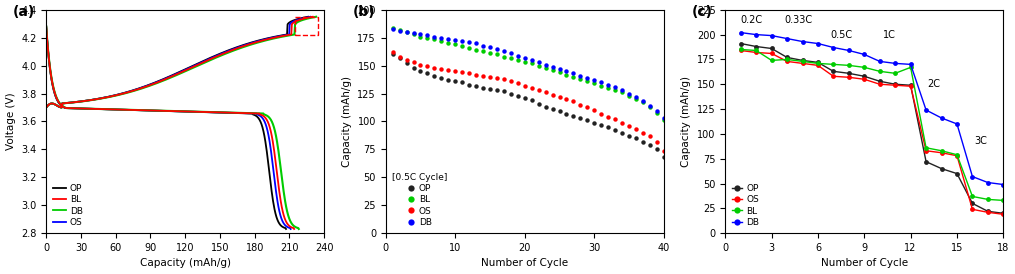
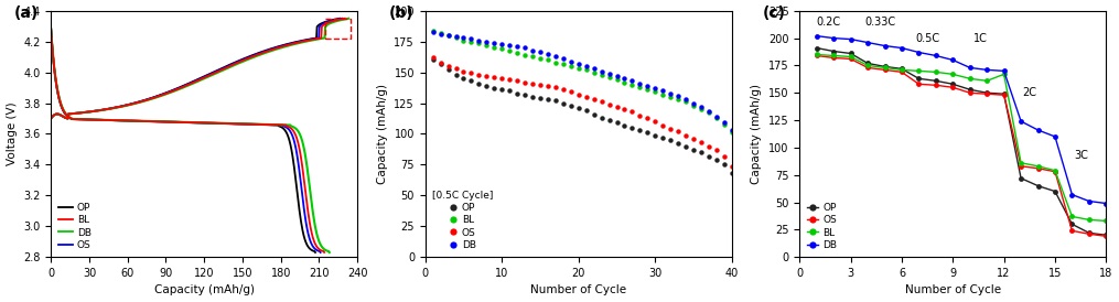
BL/3: 174 -> 183
